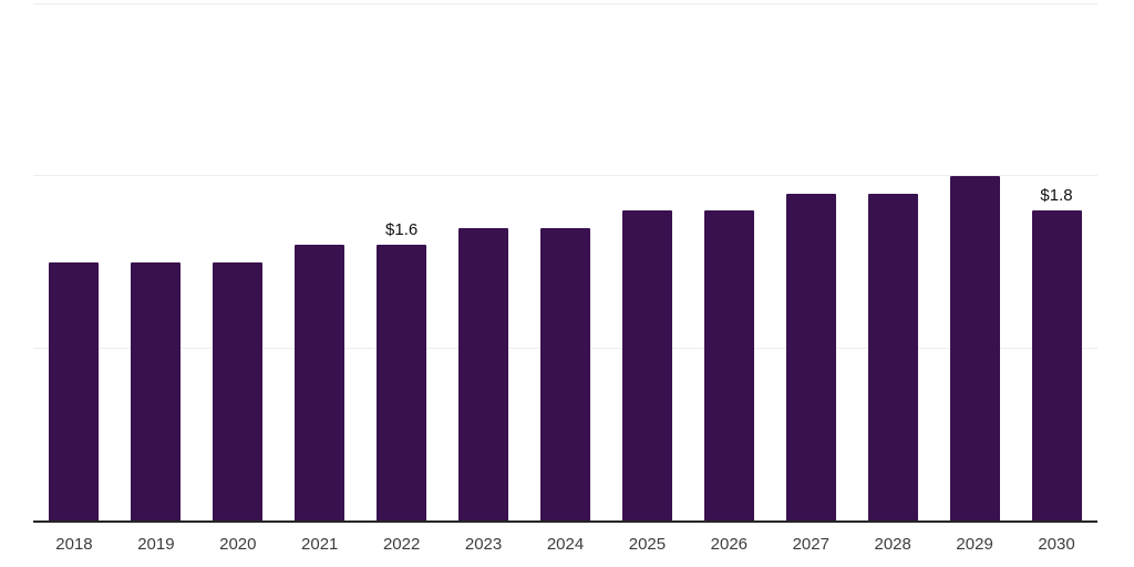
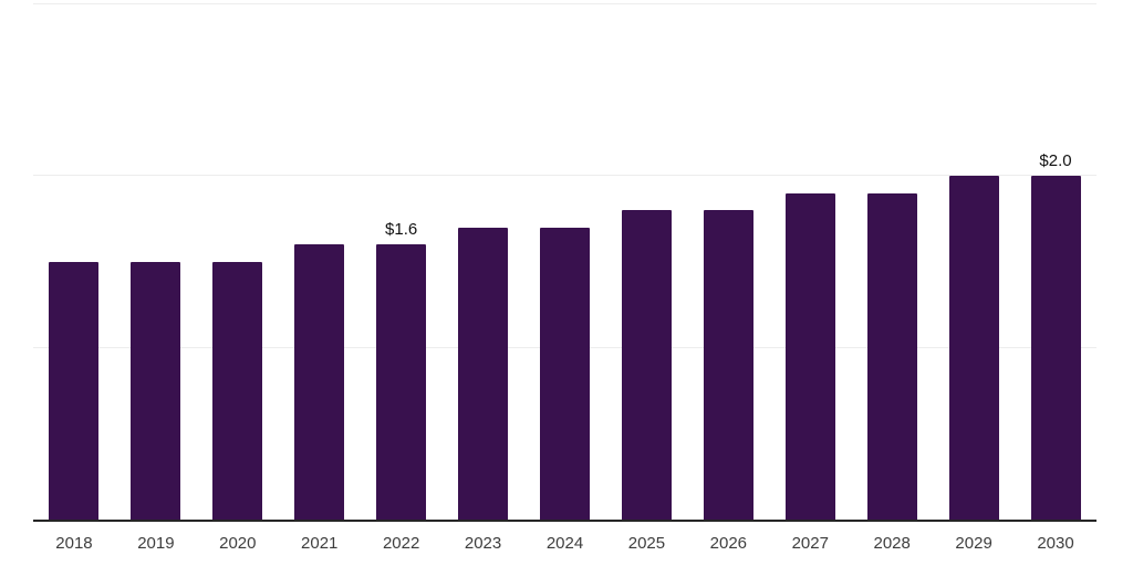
2030: $1.8 -> $2.0
